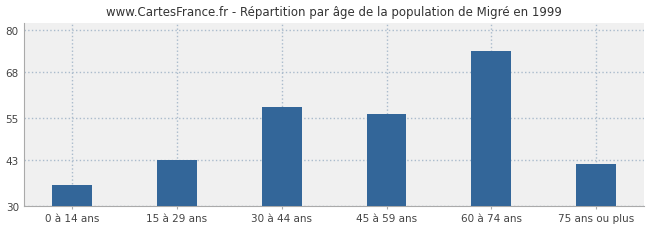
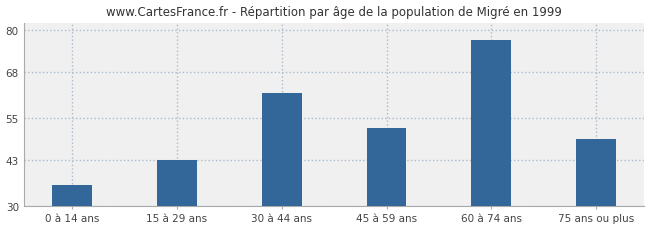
30 à 44 ans: 58 -> 62
45 à 59 ans: 56 -> 52
60 à 74 ans: 74 -> 77
75 ans ou plus: 42 -> 49
